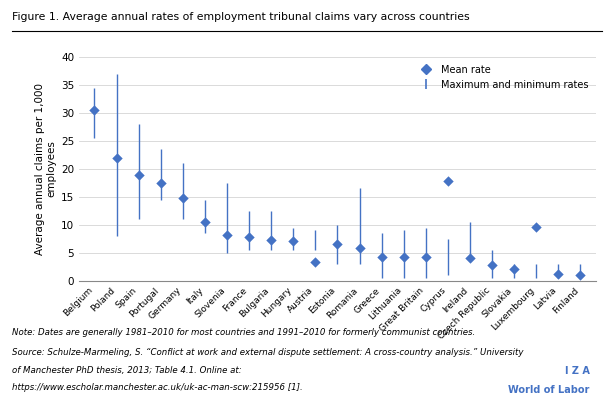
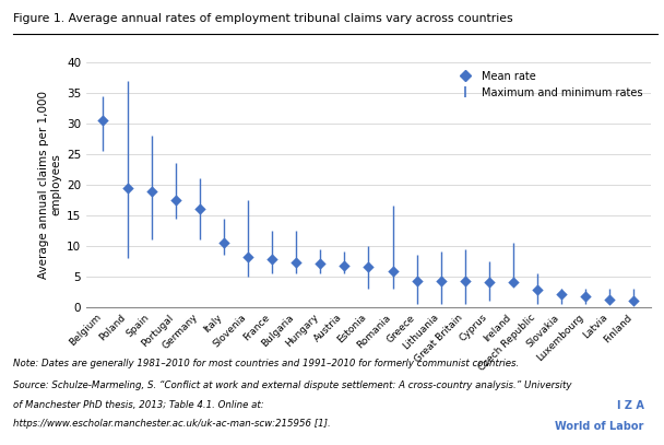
Poland: 22.0 -> 19.5
Germany: 14.8 -> 16.0
Austria: 3.4 -> 6.8
Cyprus: 17.8 -> 4.0
Luxembourg: 9.6 -> 1.8
